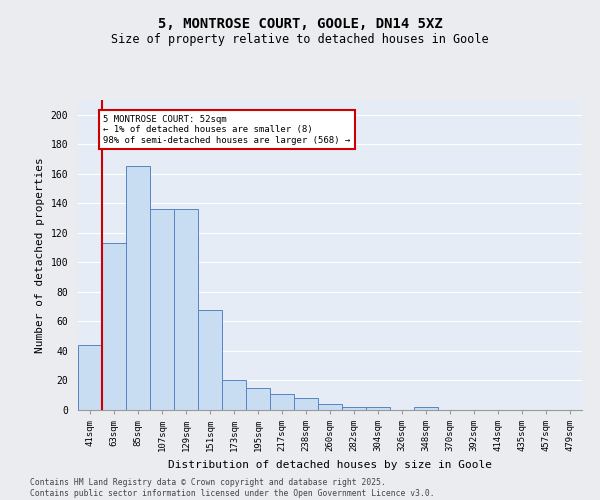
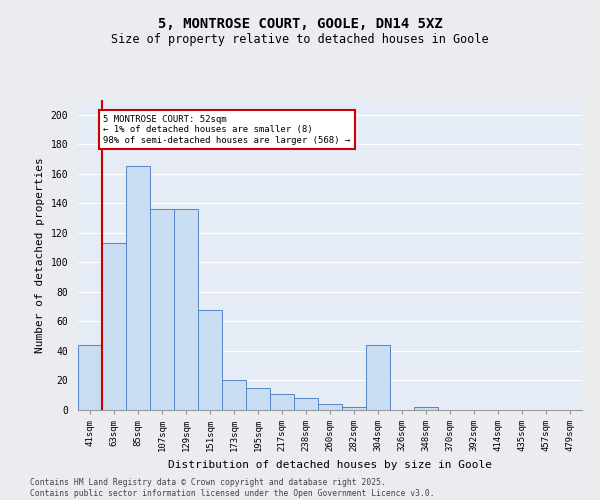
304sqm: 2 -> 44
